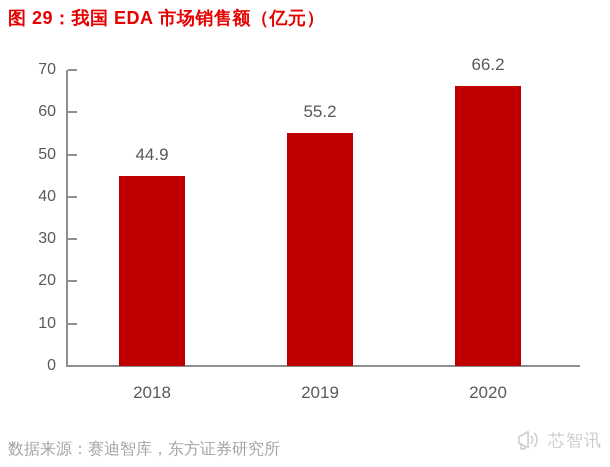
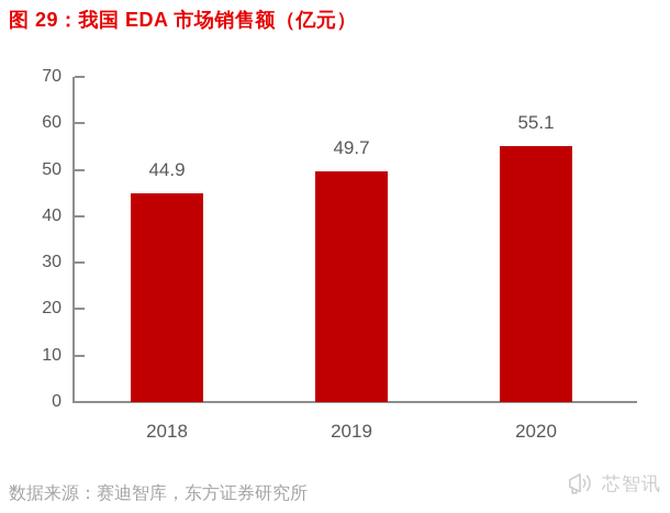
2019: 55.2 -> 49.7
2020: 66.2 -> 55.1
